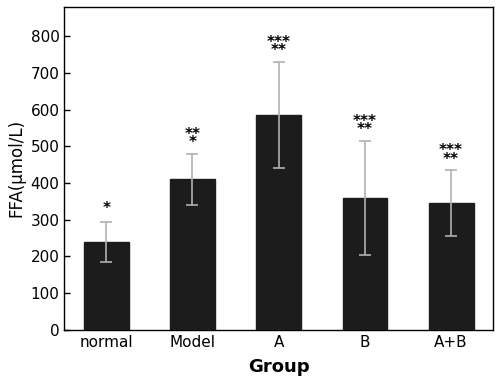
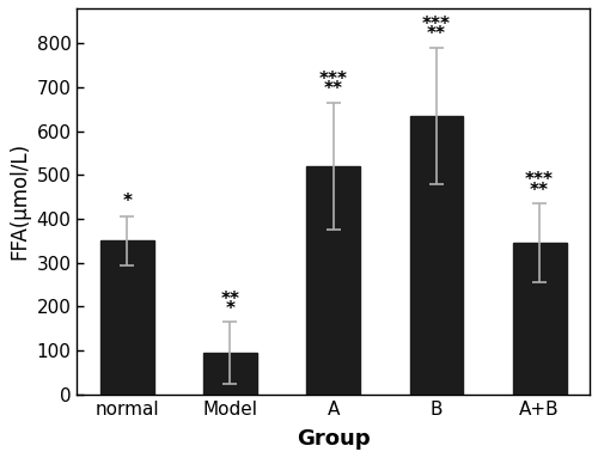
normal: 240 -> 350
Model: 410 -> 95
A: 585 -> 520
B: 360 -> 635
